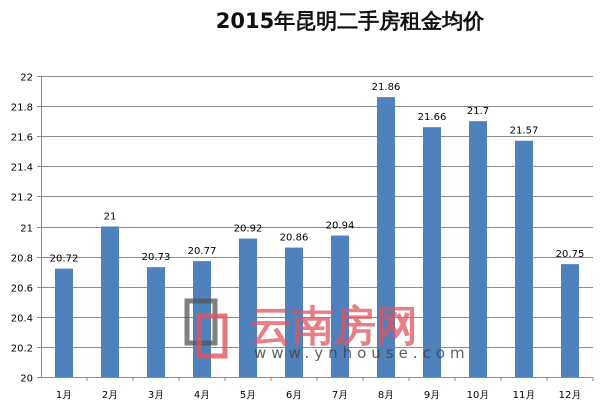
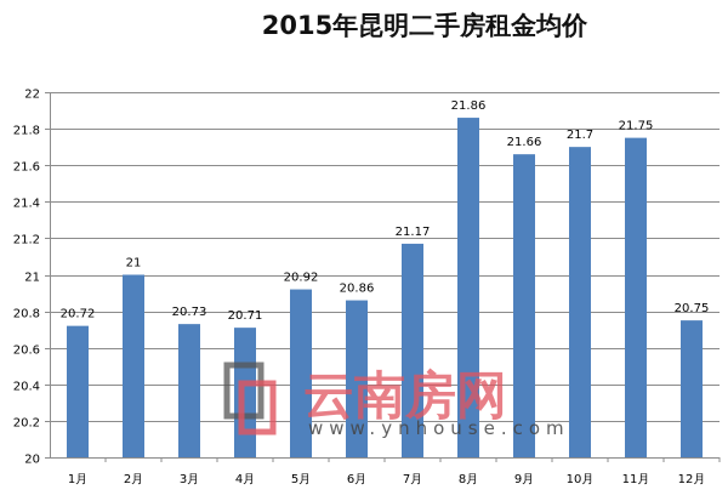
4月: 20.77 -> 20.71
7月: 20.94 -> 21.17
11月: 21.57 -> 21.75
